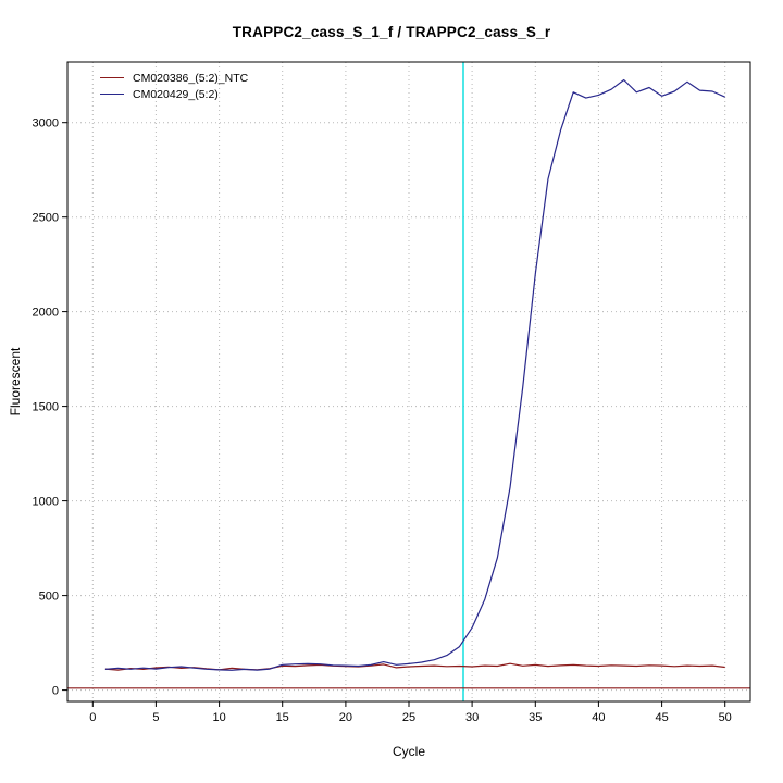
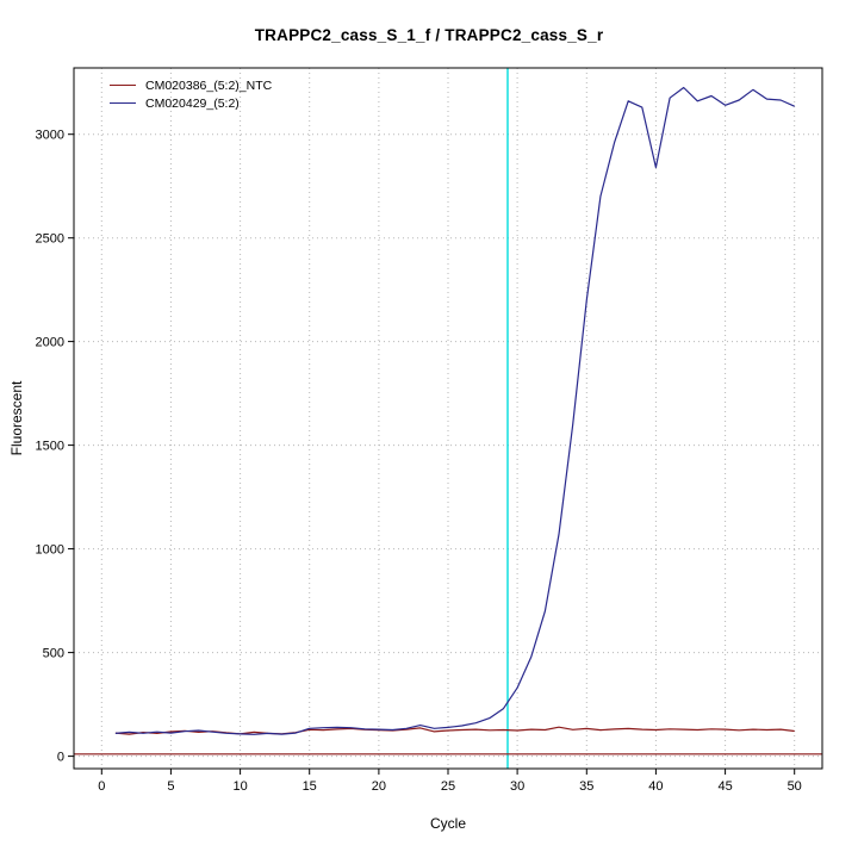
CM020429_(5:2)/40: 3140 -> 2840
